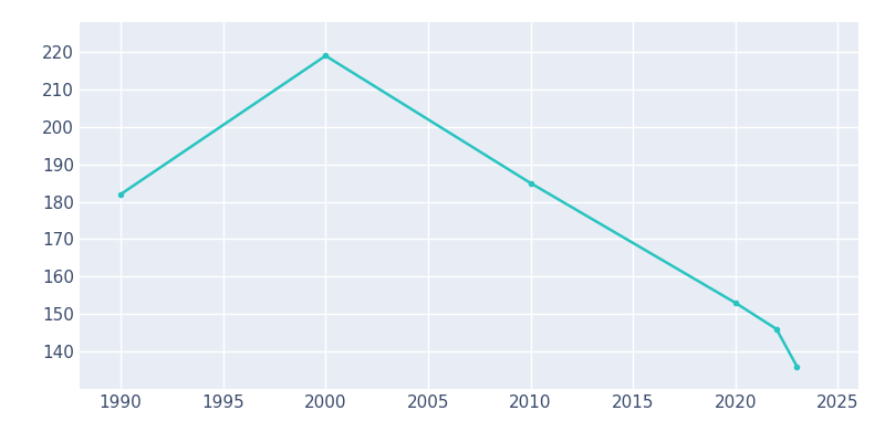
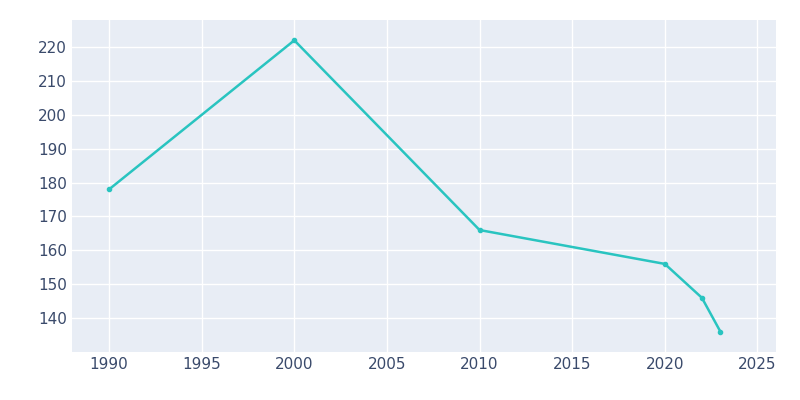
1990: 182 -> 178
2000: 219 -> 222
2010: 185 -> 166
2020: 153 -> 156
